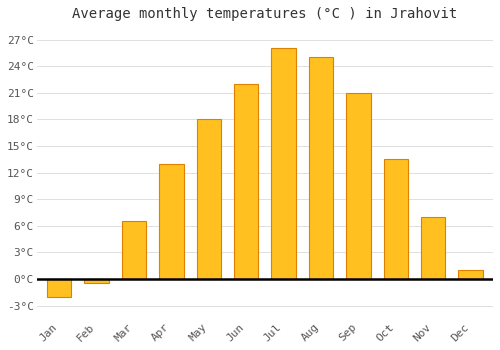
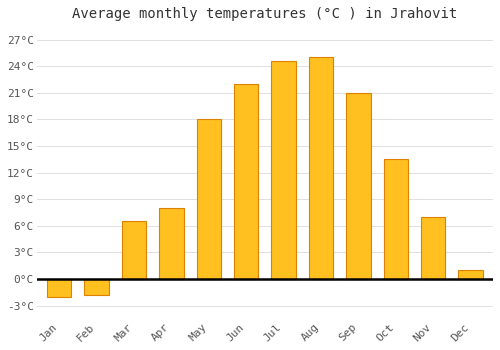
Feb: -0.5°C -> -1.8°C
Apr: 13.0°C -> 8.0°C
Jul: 26.0°C -> 24.6°C
